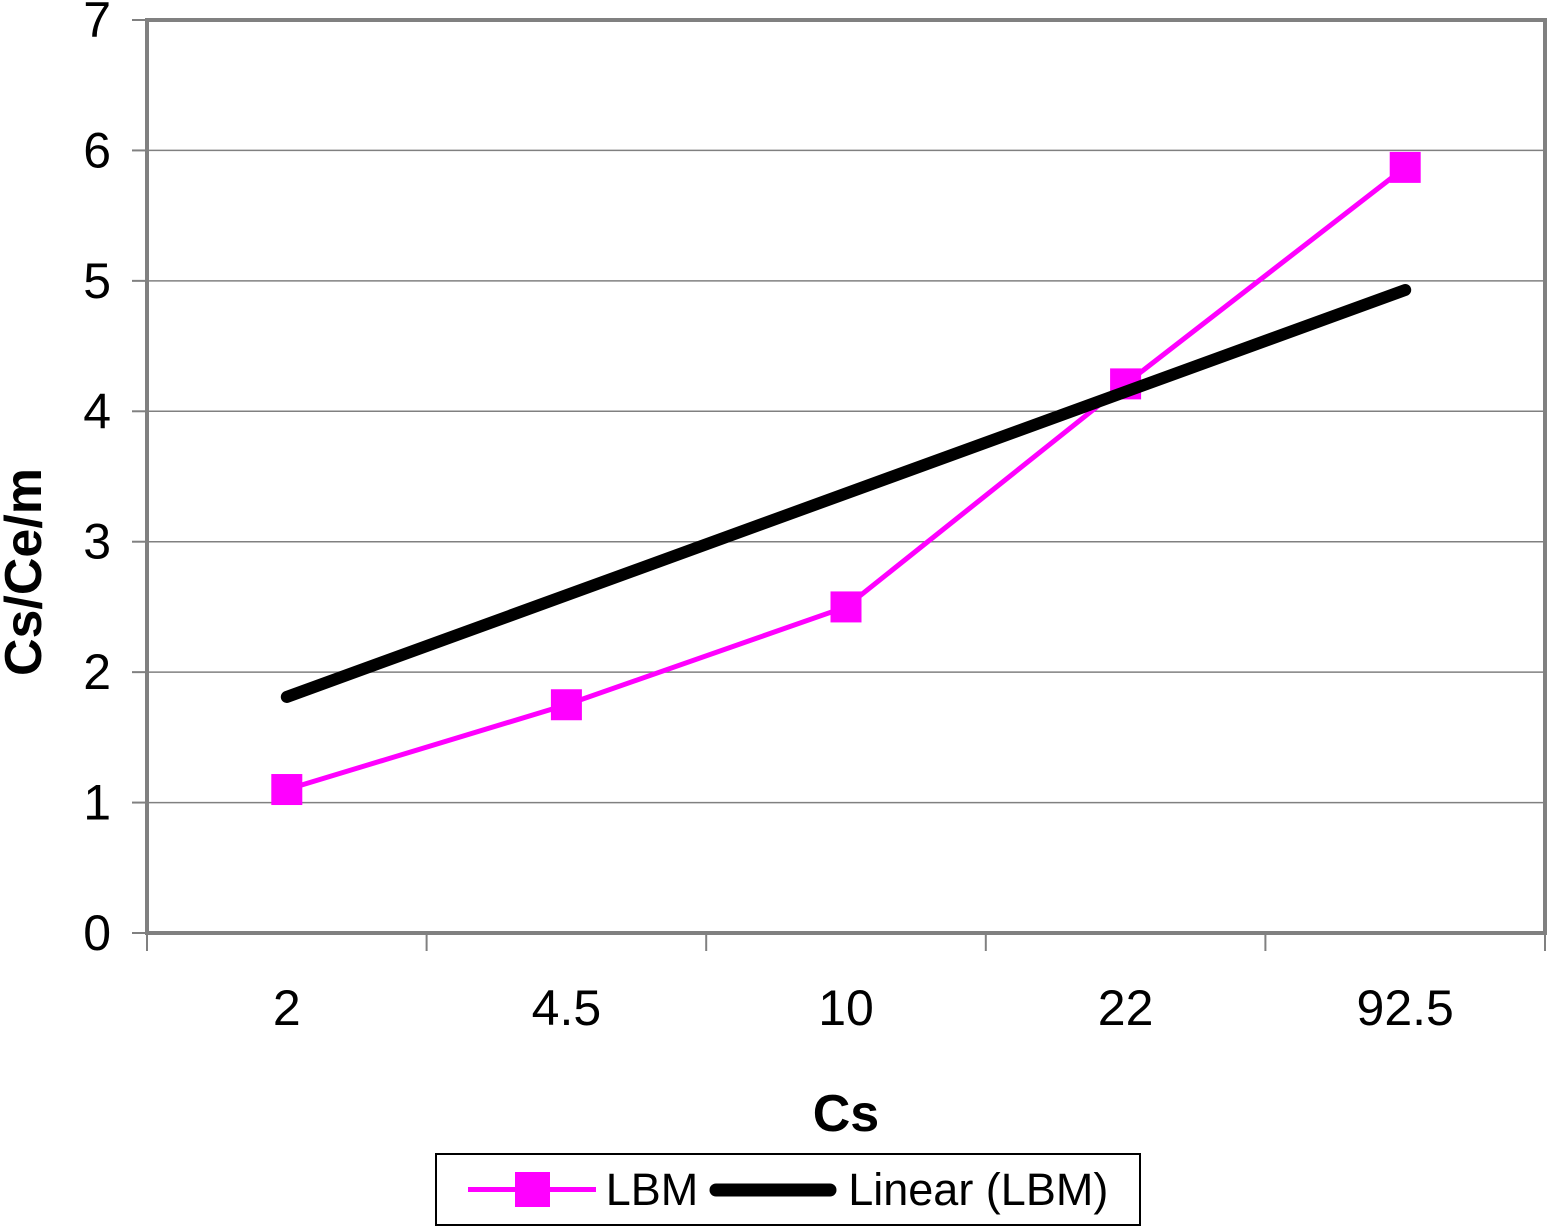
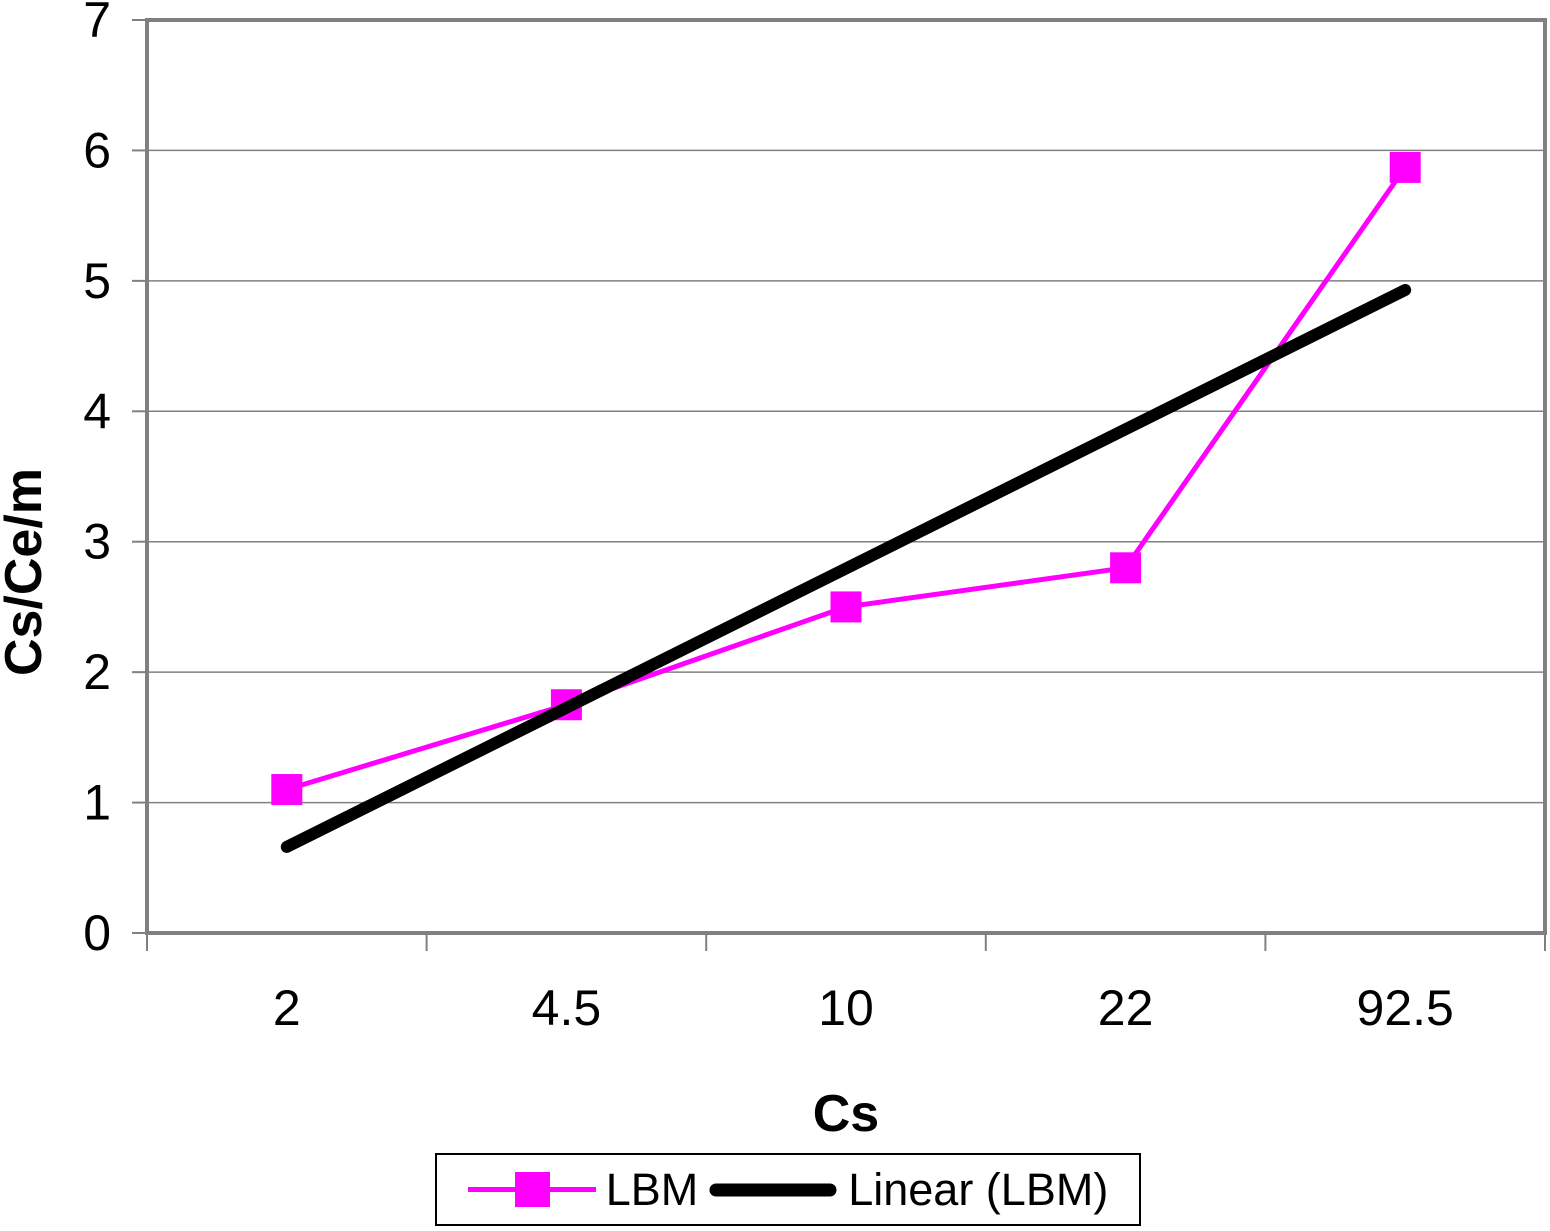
Linear (LBM)/2: 1.81 -> 0.66
Linear (LBM)/10: 4.08 -> 2.79
LBM/22: 4.21 -> 2.80
Linear (LBM)/22: 3.55 -> 3.86
